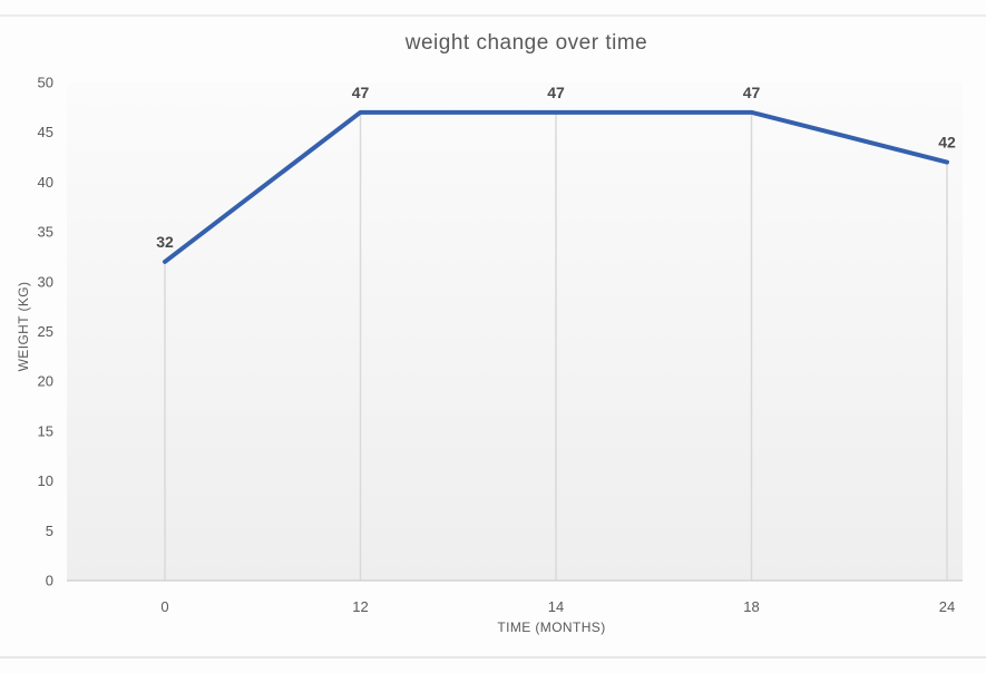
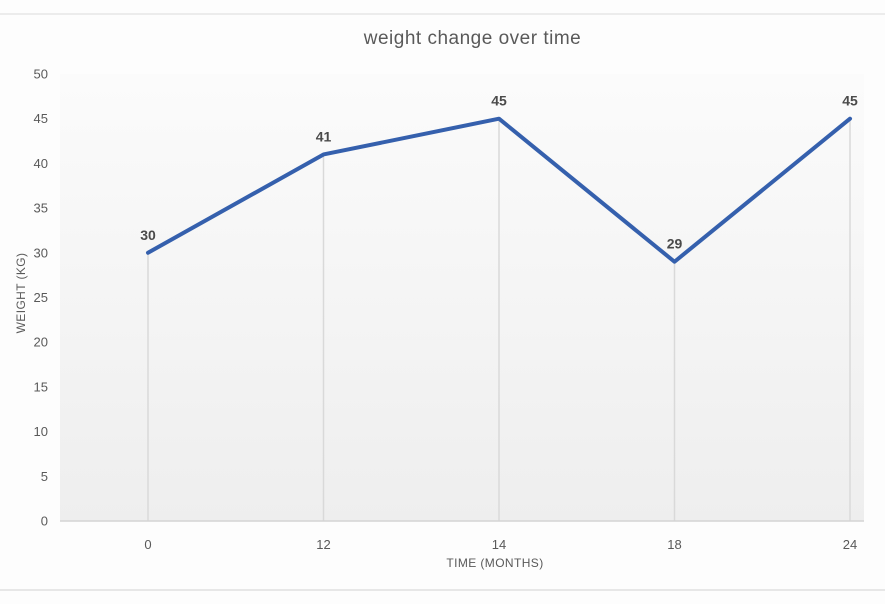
0: 32 -> 30
12: 47 -> 41
14: 47 -> 45
18: 47 -> 29
24: 42 -> 45
